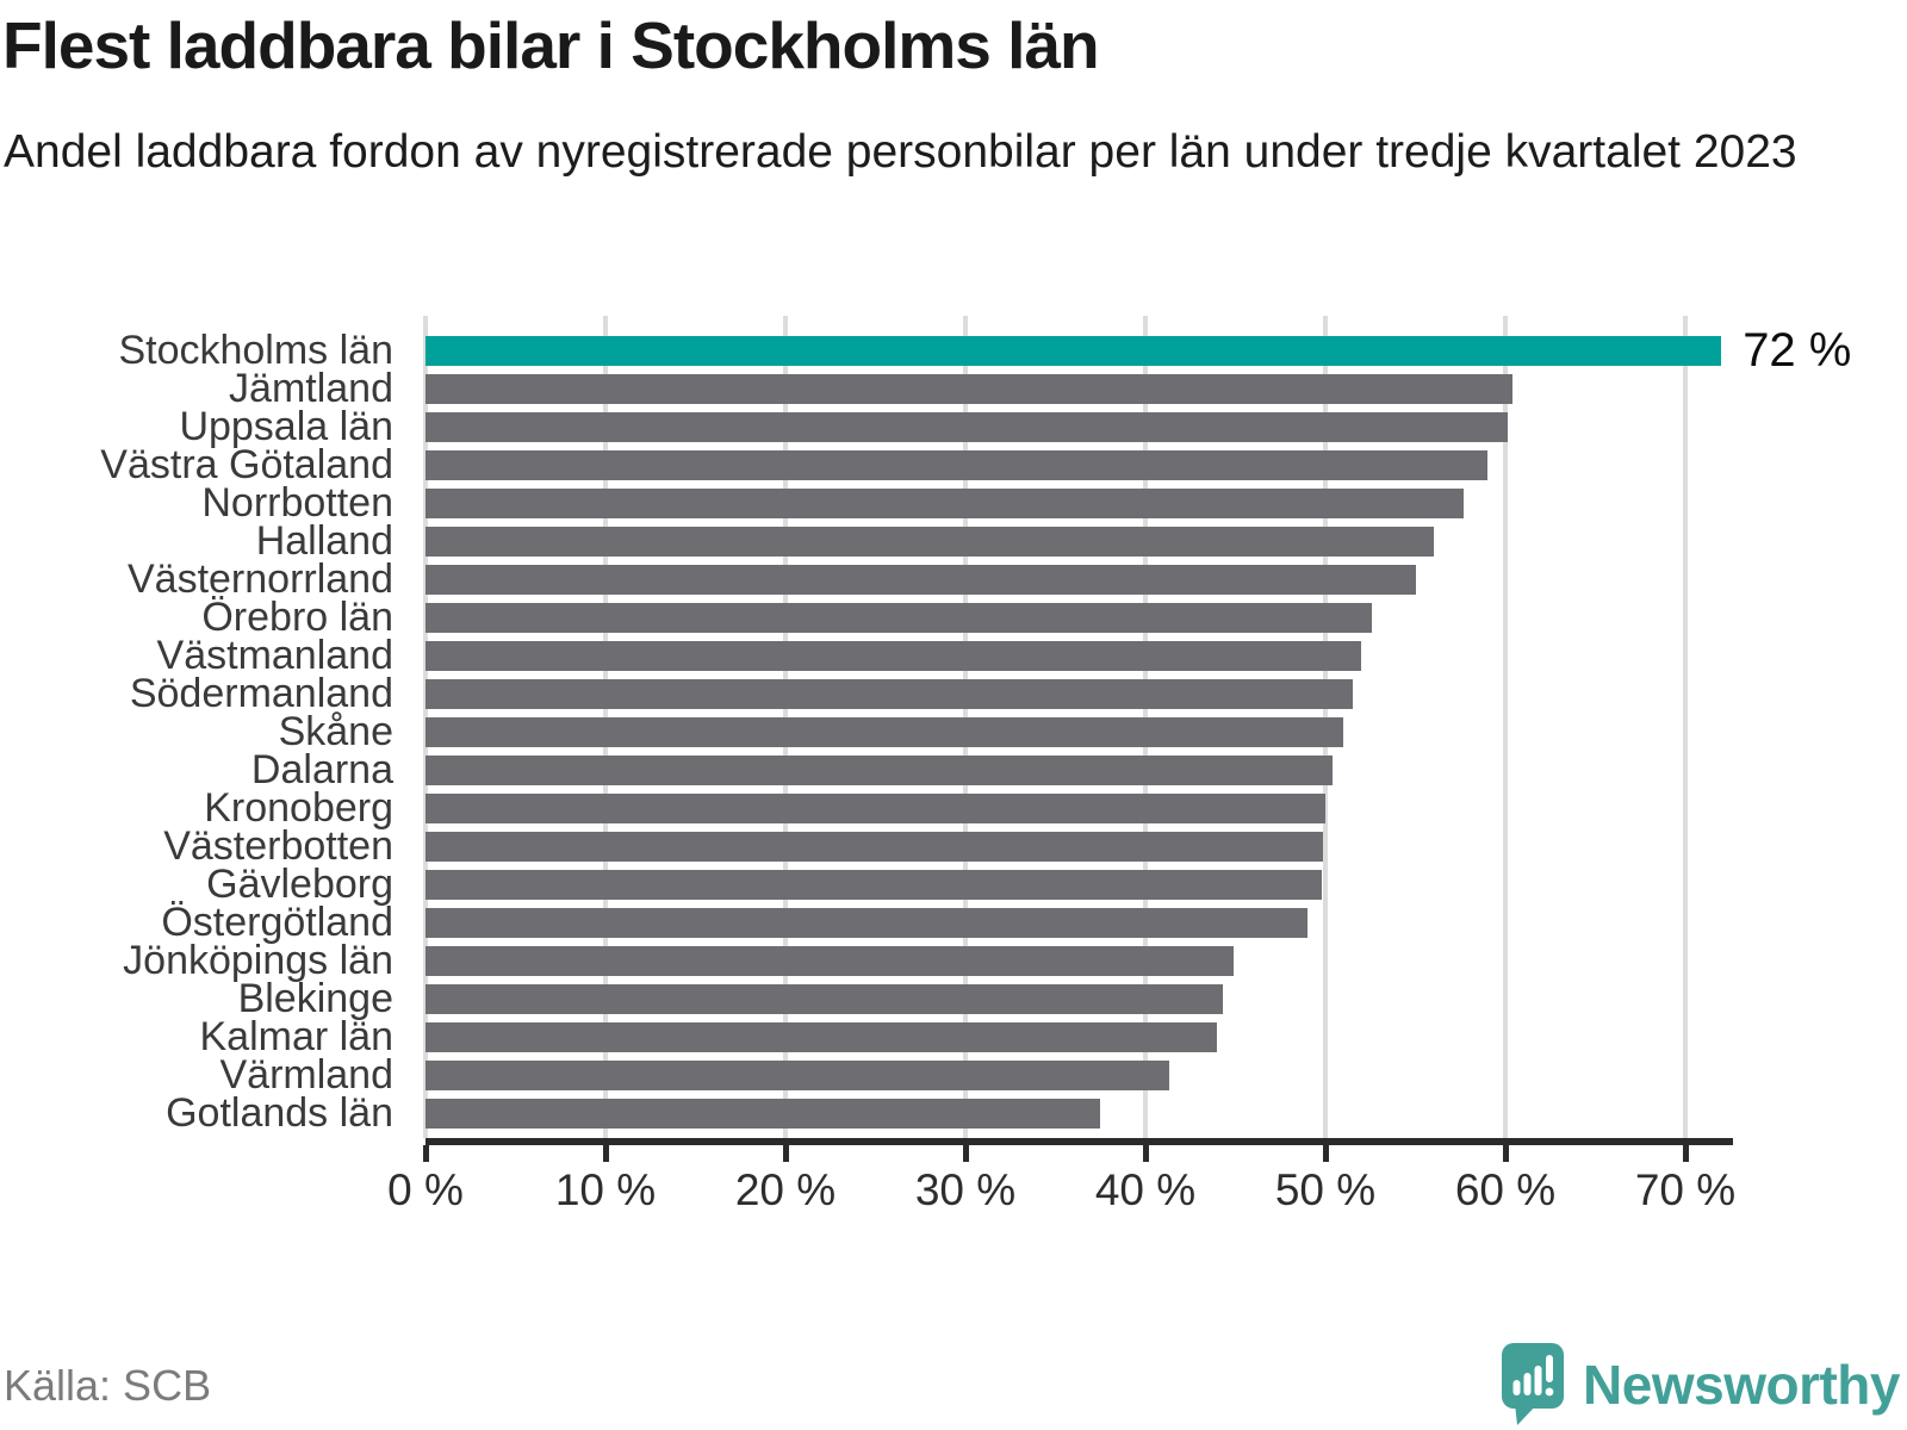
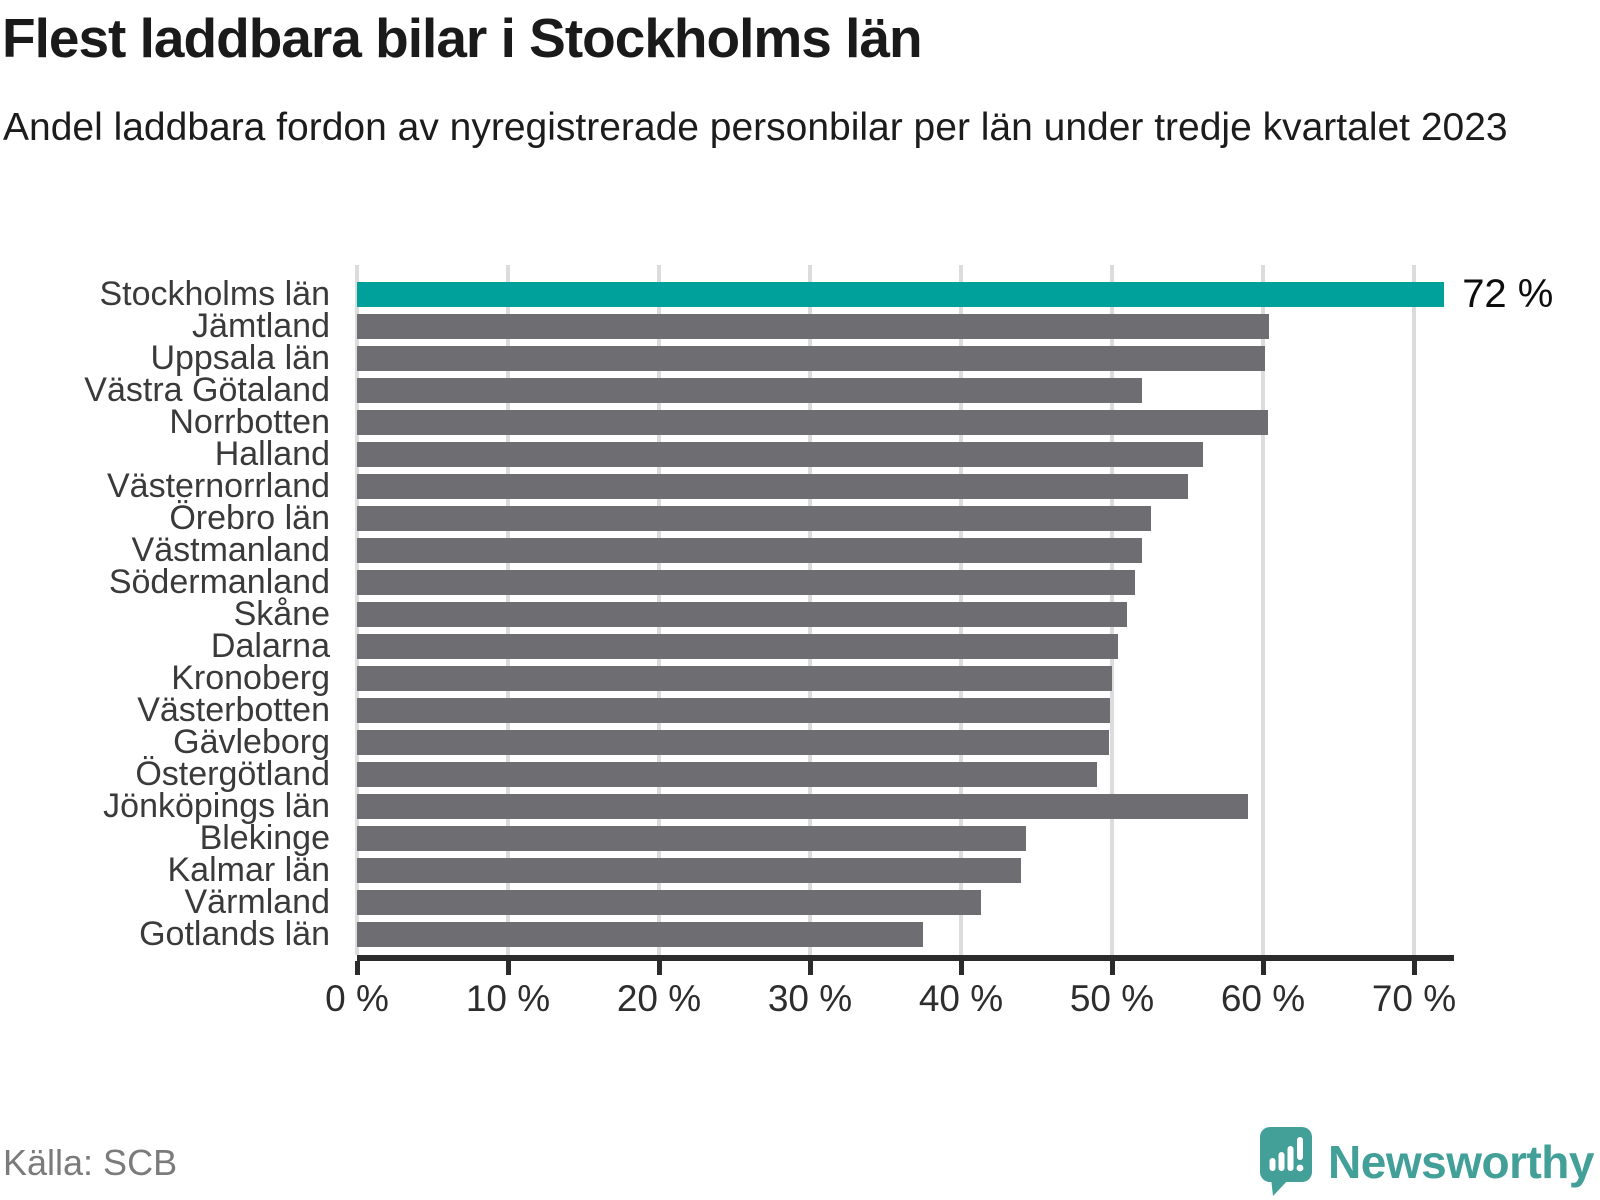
Västra Götaland: 59.0% -> 52.0%
Norrbotten: 57.7% -> 60.3%
Jönköpings län: 44.9% -> 59.0%
